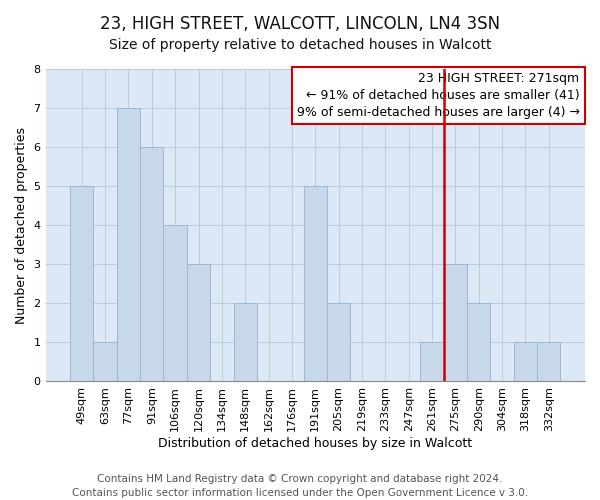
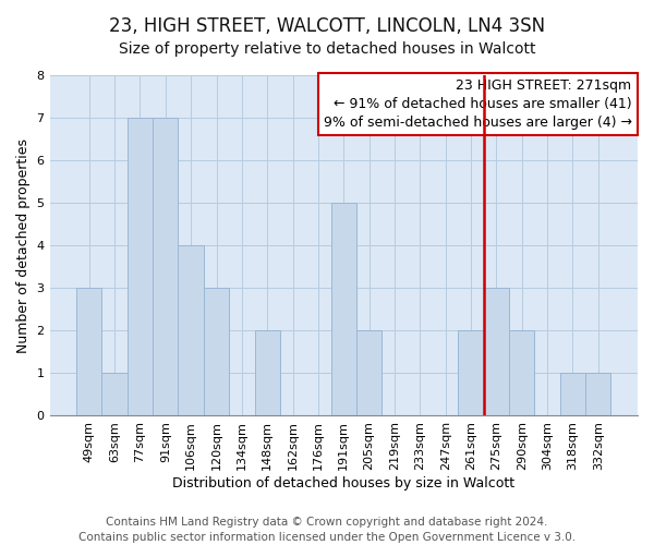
49sqm: 5 -> 3
91sqm: 6 -> 7
261sqm: 1 -> 2
